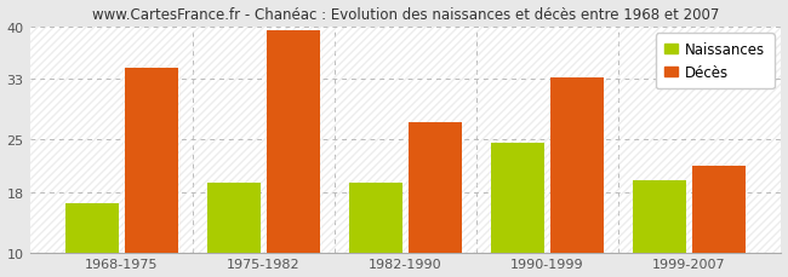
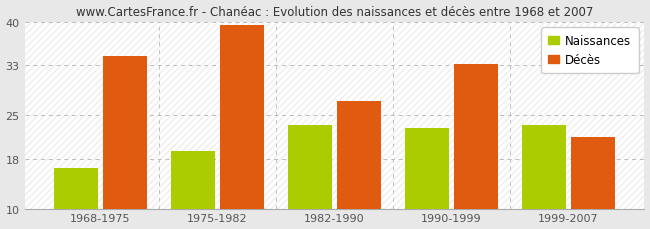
Naissances/1982-1990: 19.2 -> 23.4
Naissances/1990-1999: 24.5 -> 23.0
Naissances/1999-2007: 19.5 -> 23.4
